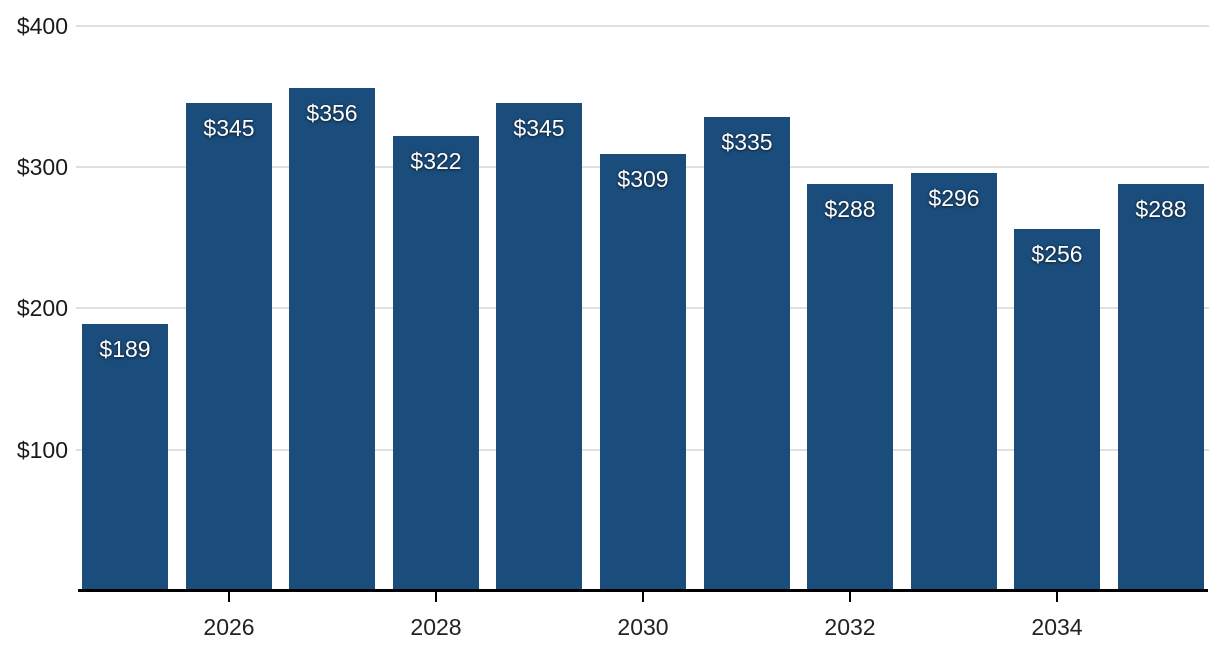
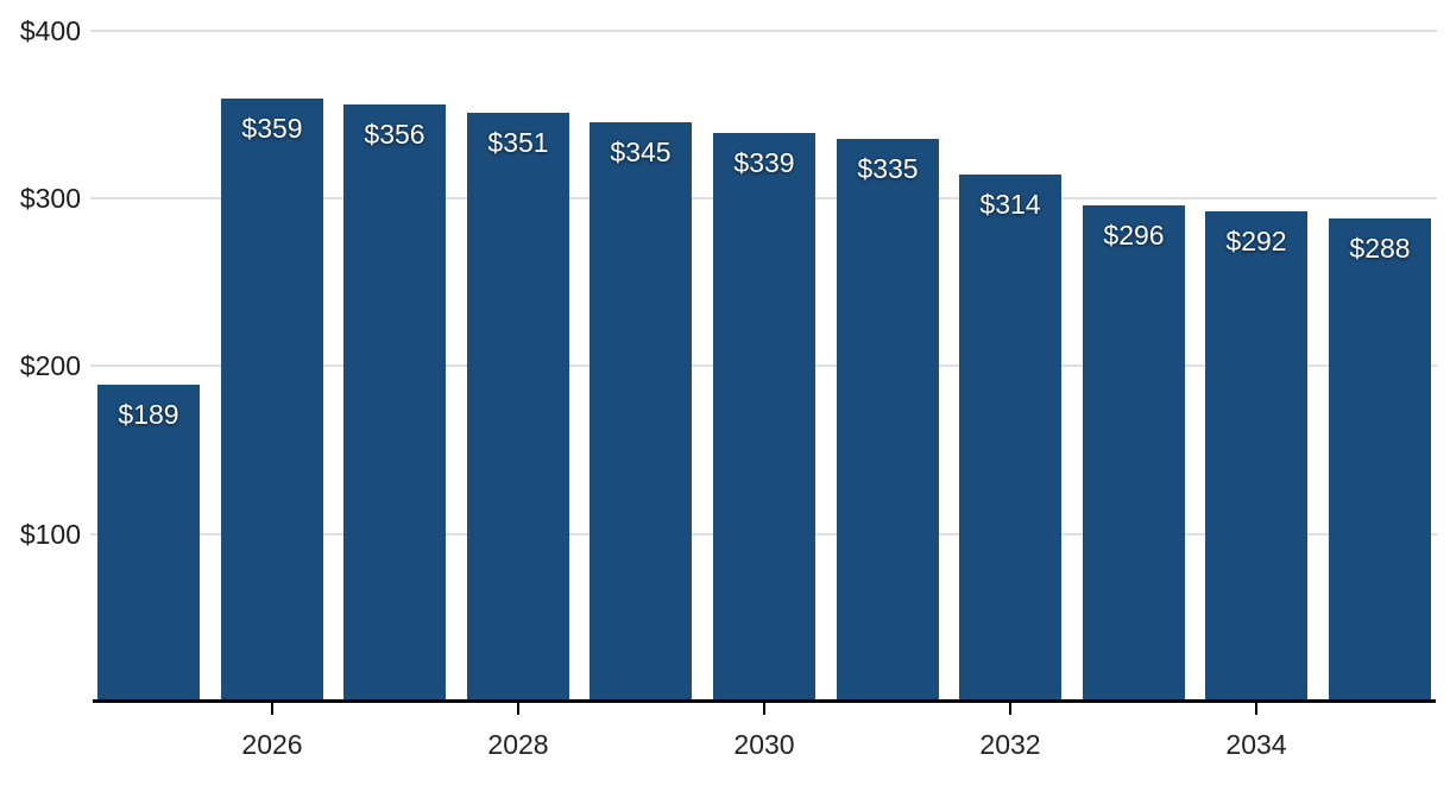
2026: $345 -> $359
2028: $322 -> $351
2030: $309 -> $339
2032: $288 -> $314
2034: $256 -> $292
